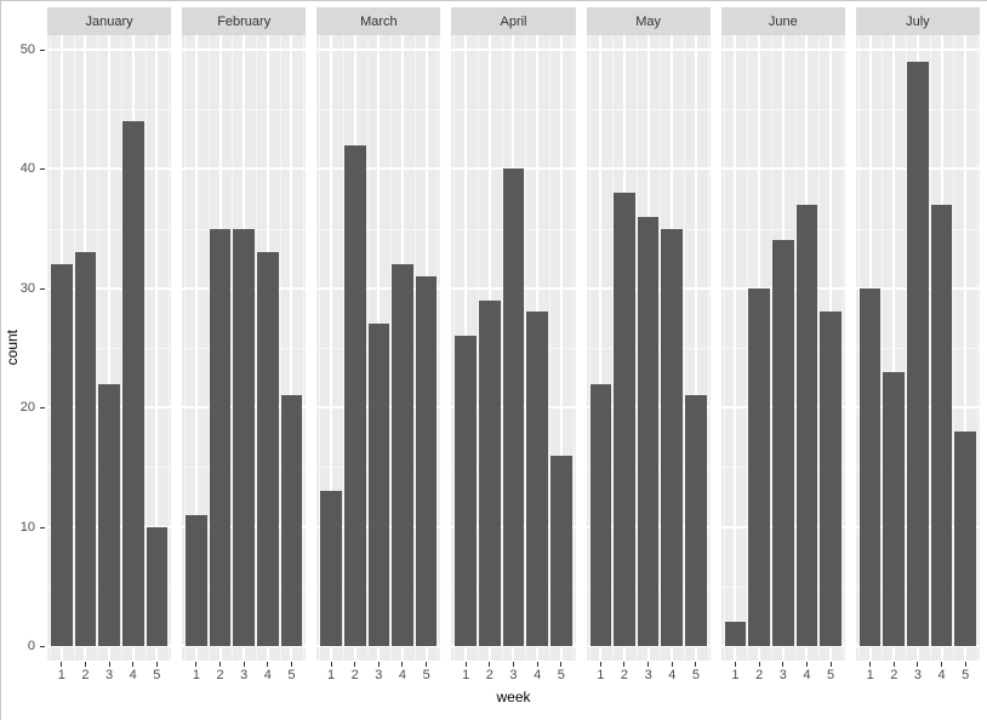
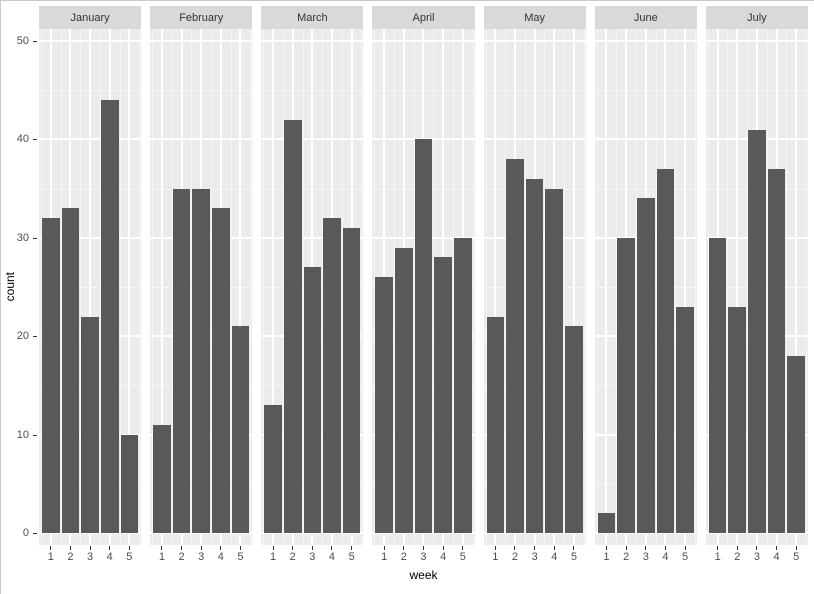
July/3: 49 -> 41
April/5: 16 -> 30
June/5: 28 -> 23
